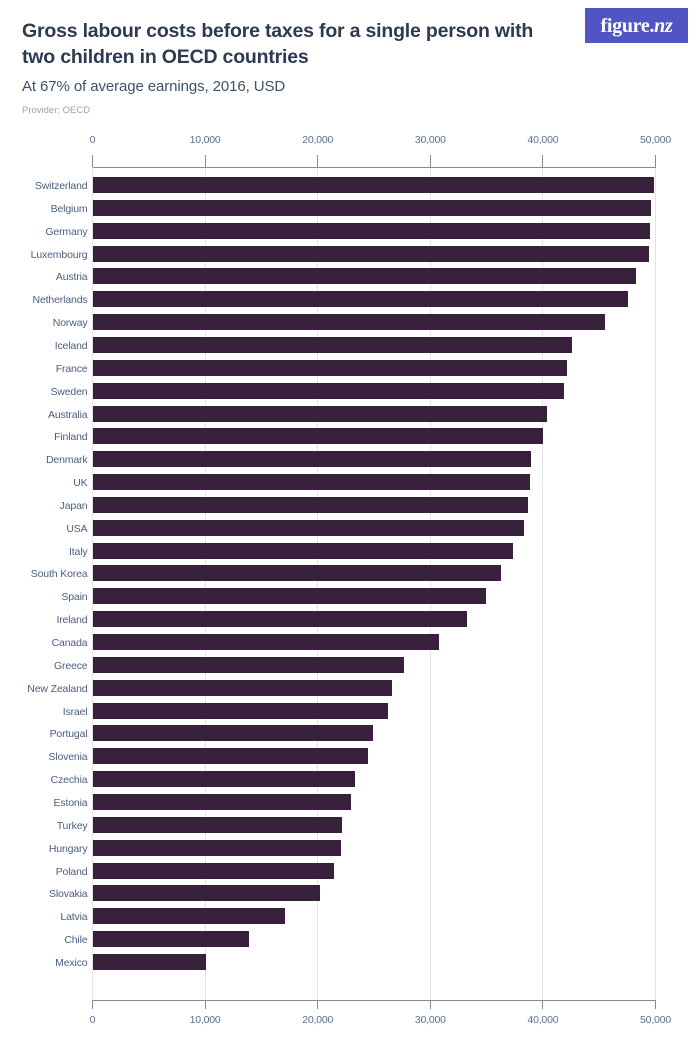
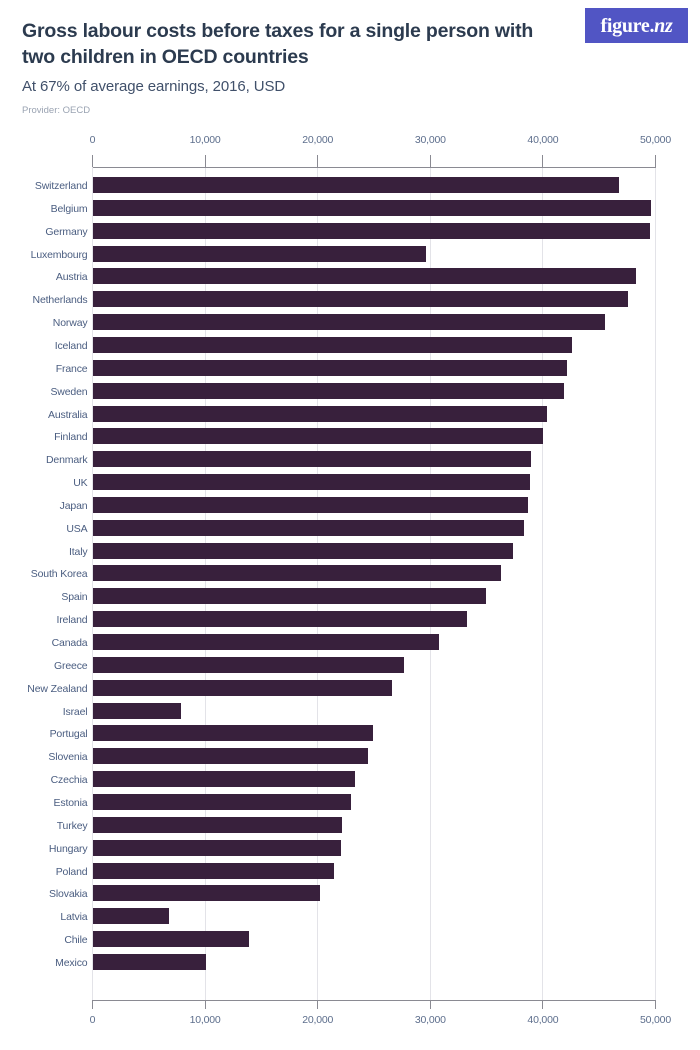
Switzerland: 49900 -> 46800
Luxembourg: 49400 -> 29600
Israel: 26200 -> 7900
Latvia: 17100 -> 6800
